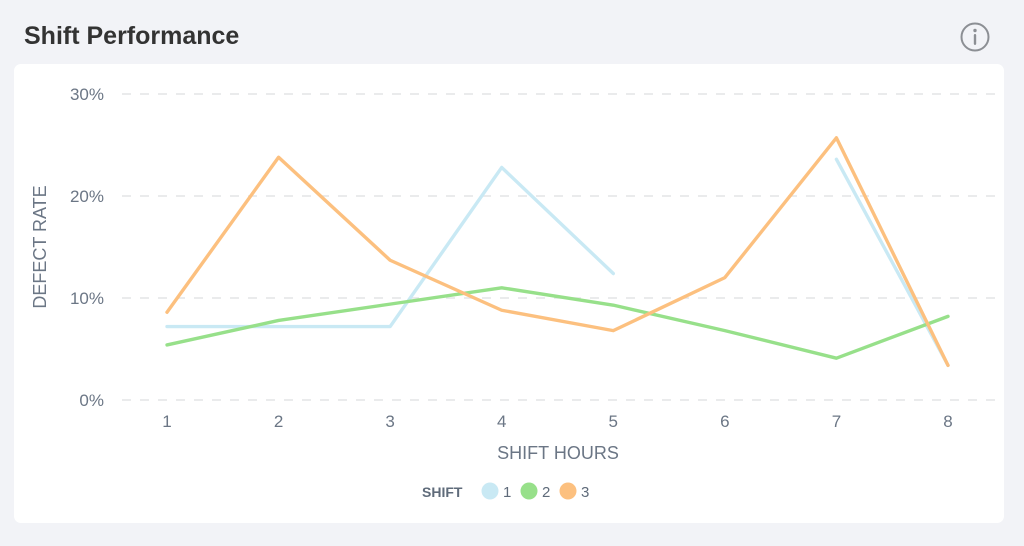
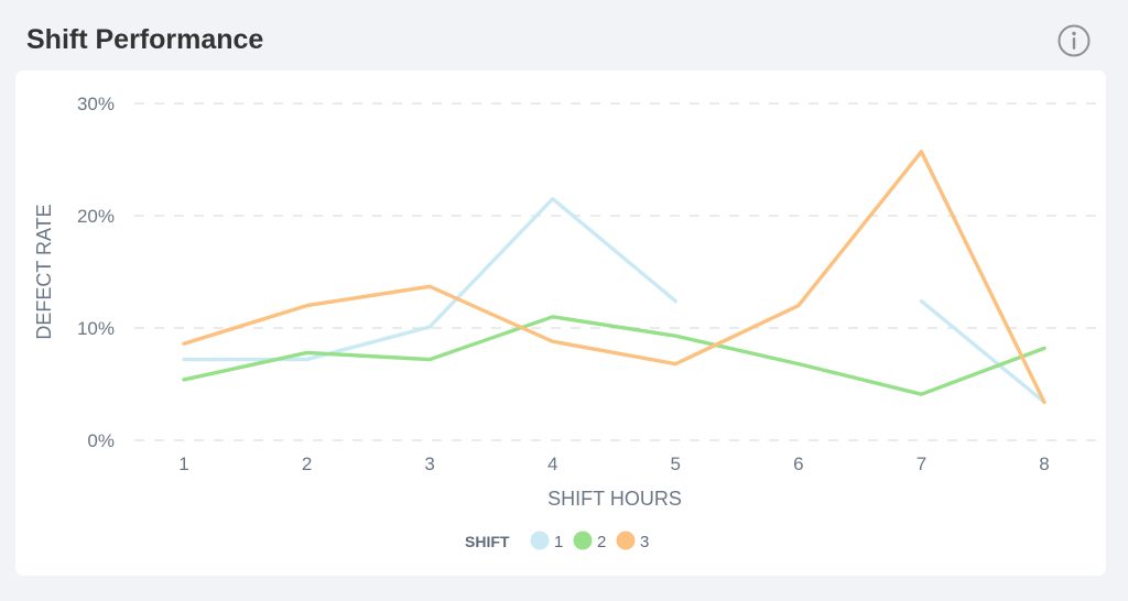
3/2: 23.8% -> 12.0%
1/3: 7.2% -> 10.1%
2/3: 9.4% -> 7.2%
1/4: 22.8% -> 21.5%
1/7: 23.6% -> 12.4%
